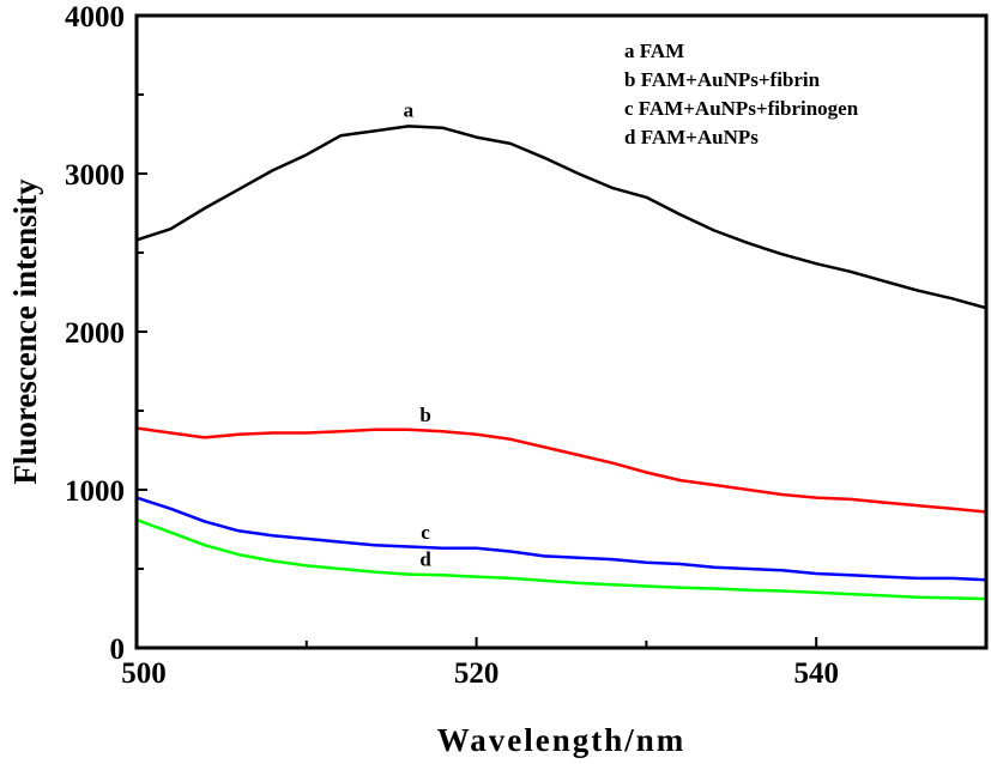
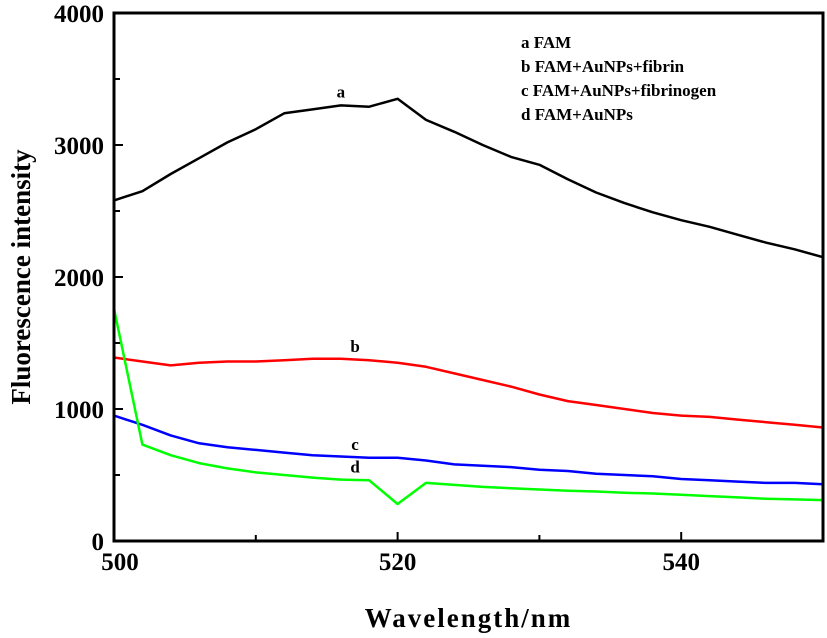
d/500: 810 -> 1760
a/520: 3230 -> 3350
d/520: 450 -> 280
